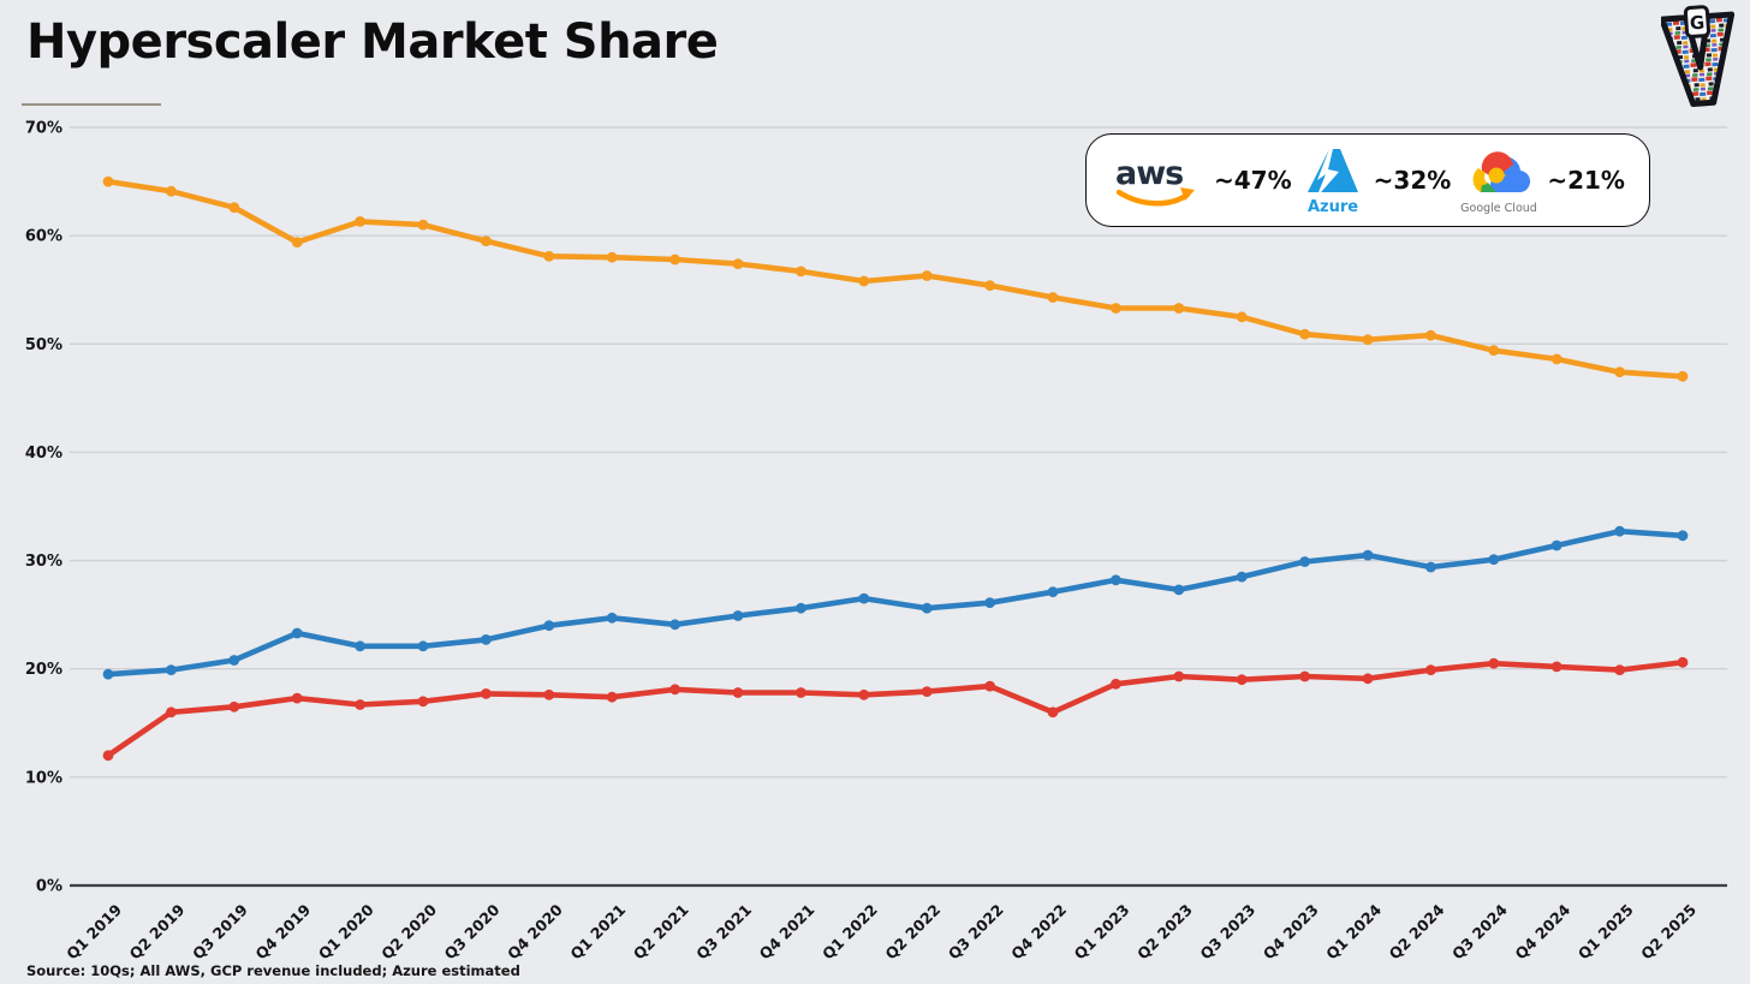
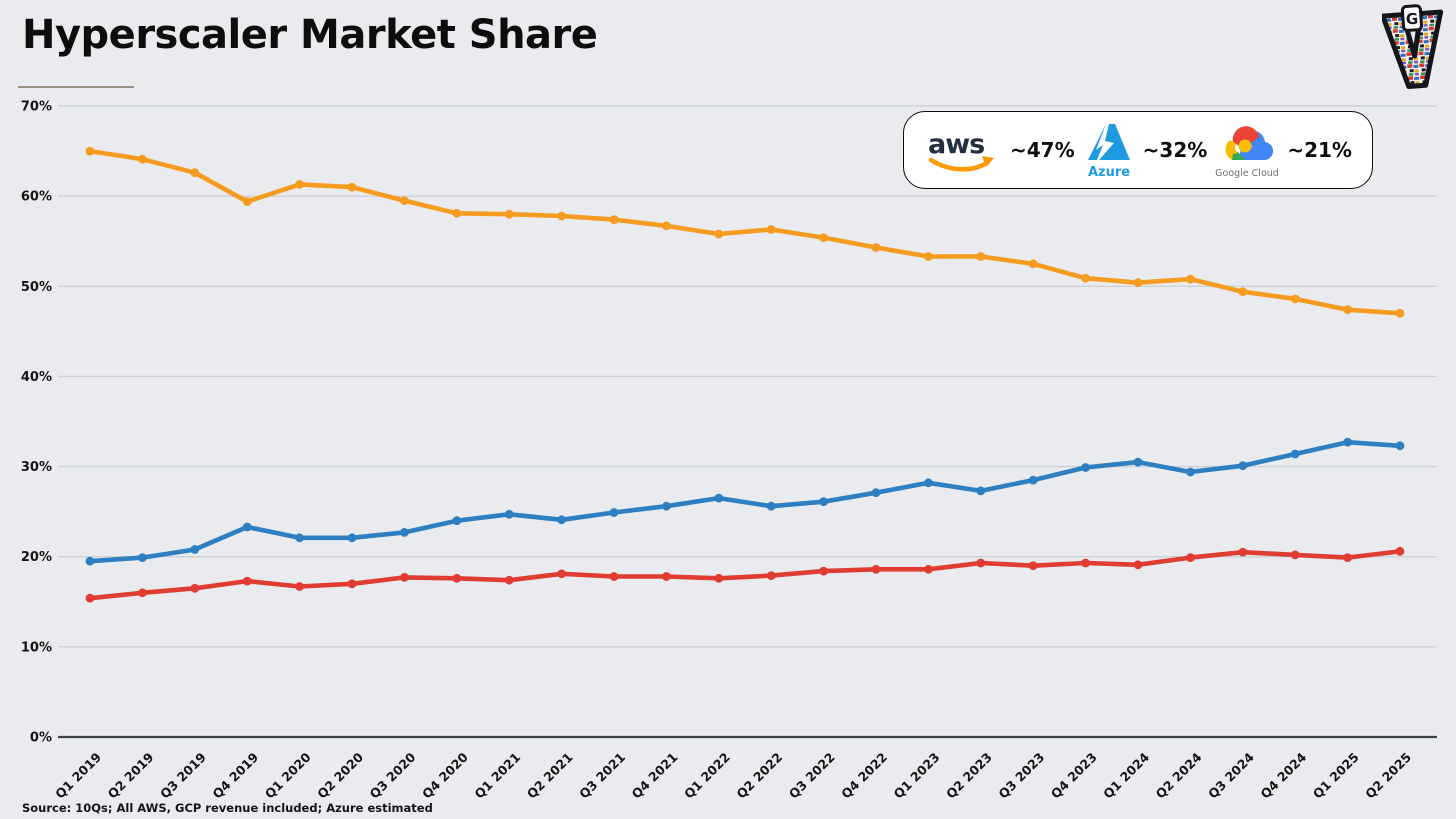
Google Cloud/Q1 2019: 12% -> 15%
Google Cloud/Q4 2022: 16% -> 19%
